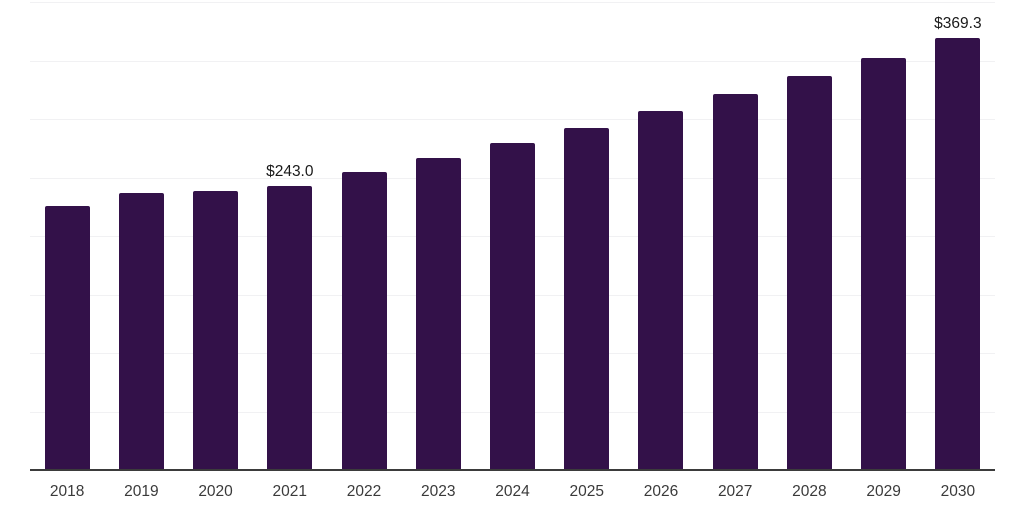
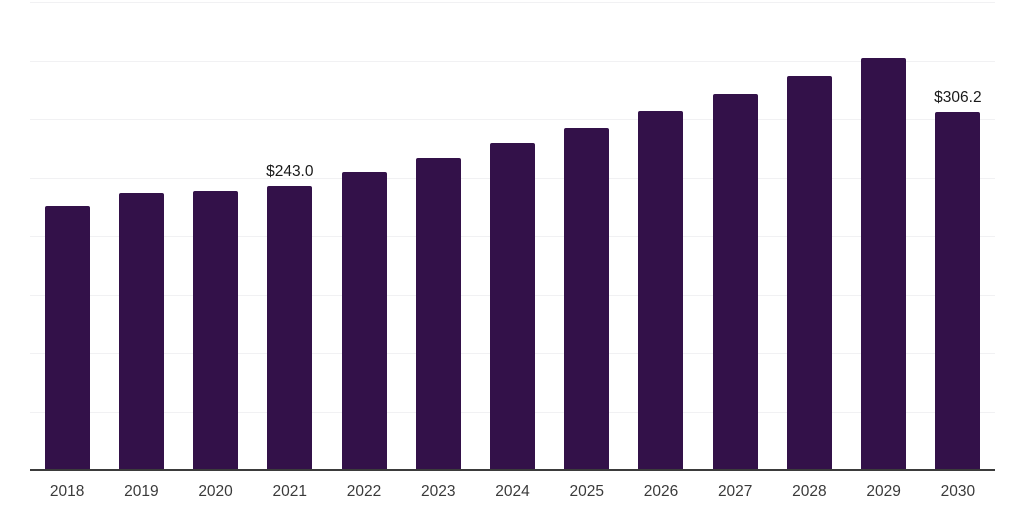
2030: $369.3 -> $306.2
